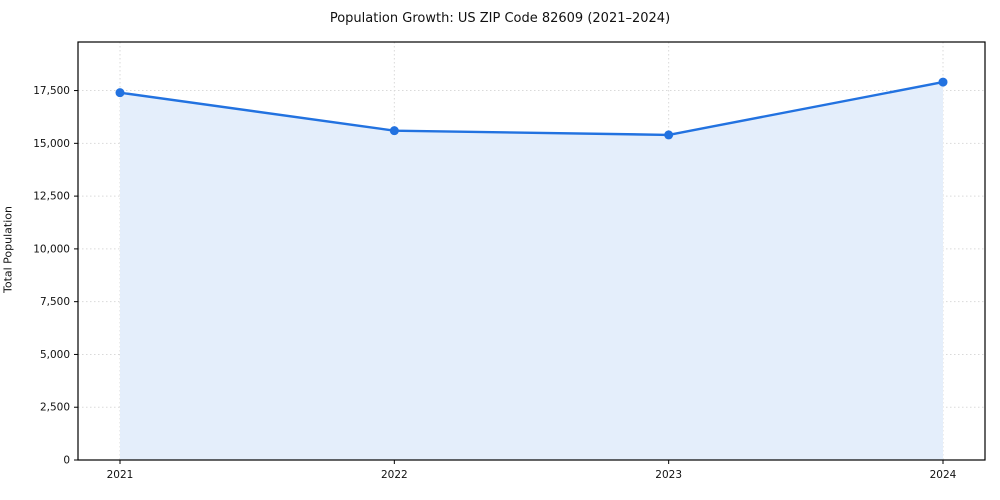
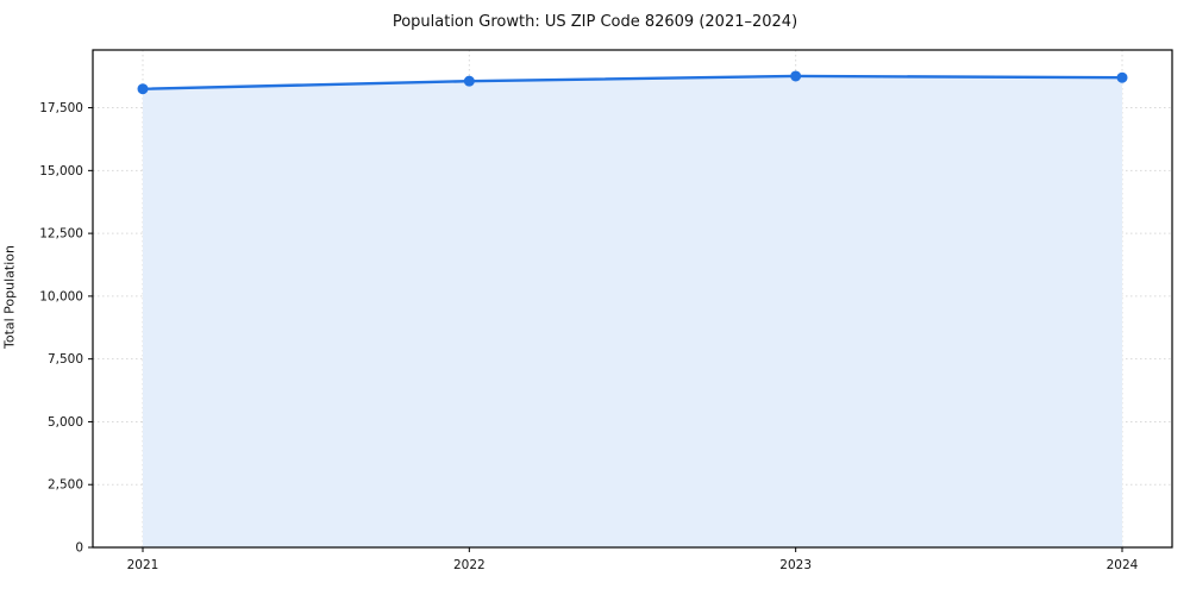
2021: 17400 -> 18200
2022: 15600 -> 18600
2023: 15400 -> 18800
2024: 17900 -> 18700
